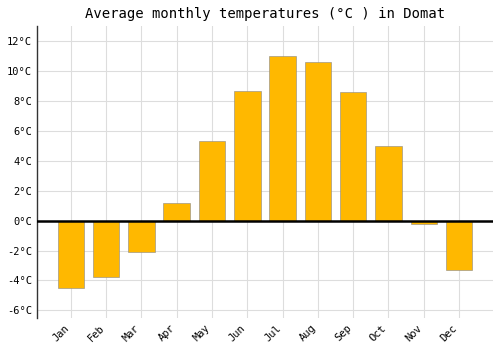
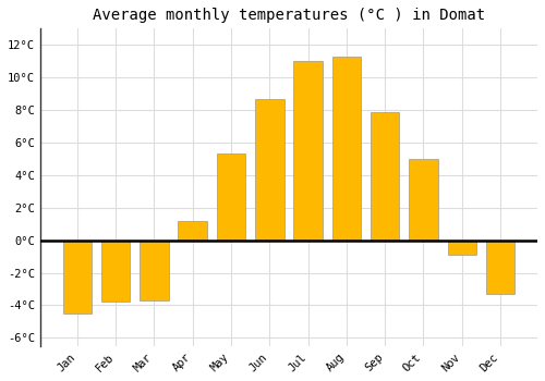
Mar: -2.1°C -> -3.7°C
Aug: 10.6°C -> 11.3°C
Sep: 8.6°C -> 7.9°C
Nov: -0.2°C -> -0.9°C
